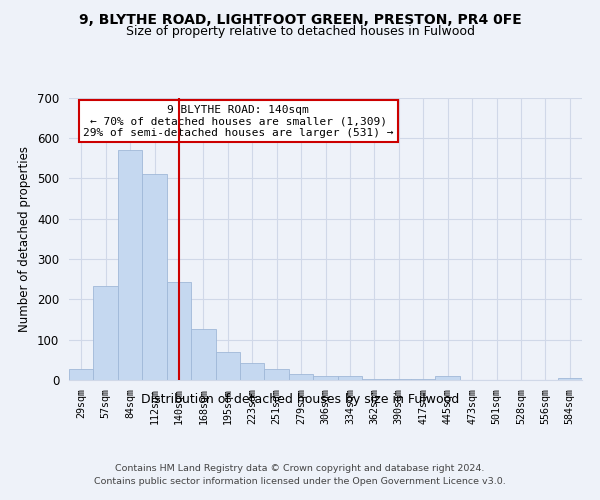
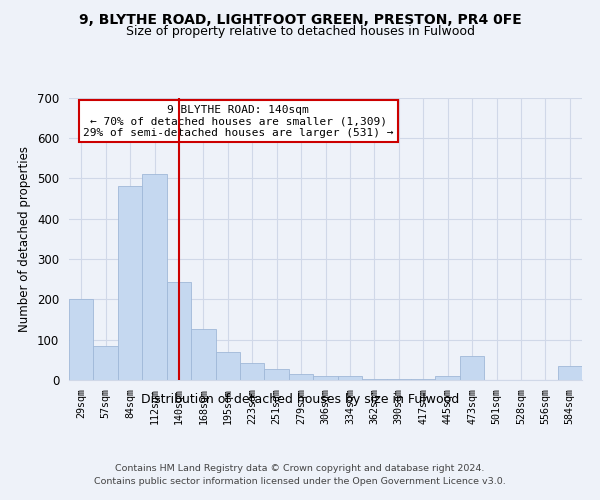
29sqm: 28 -> 200
57sqm: 232 -> 85
84sqm: 570 -> 480
473sqm: 1 -> 60
584sqm: 5 -> 35
